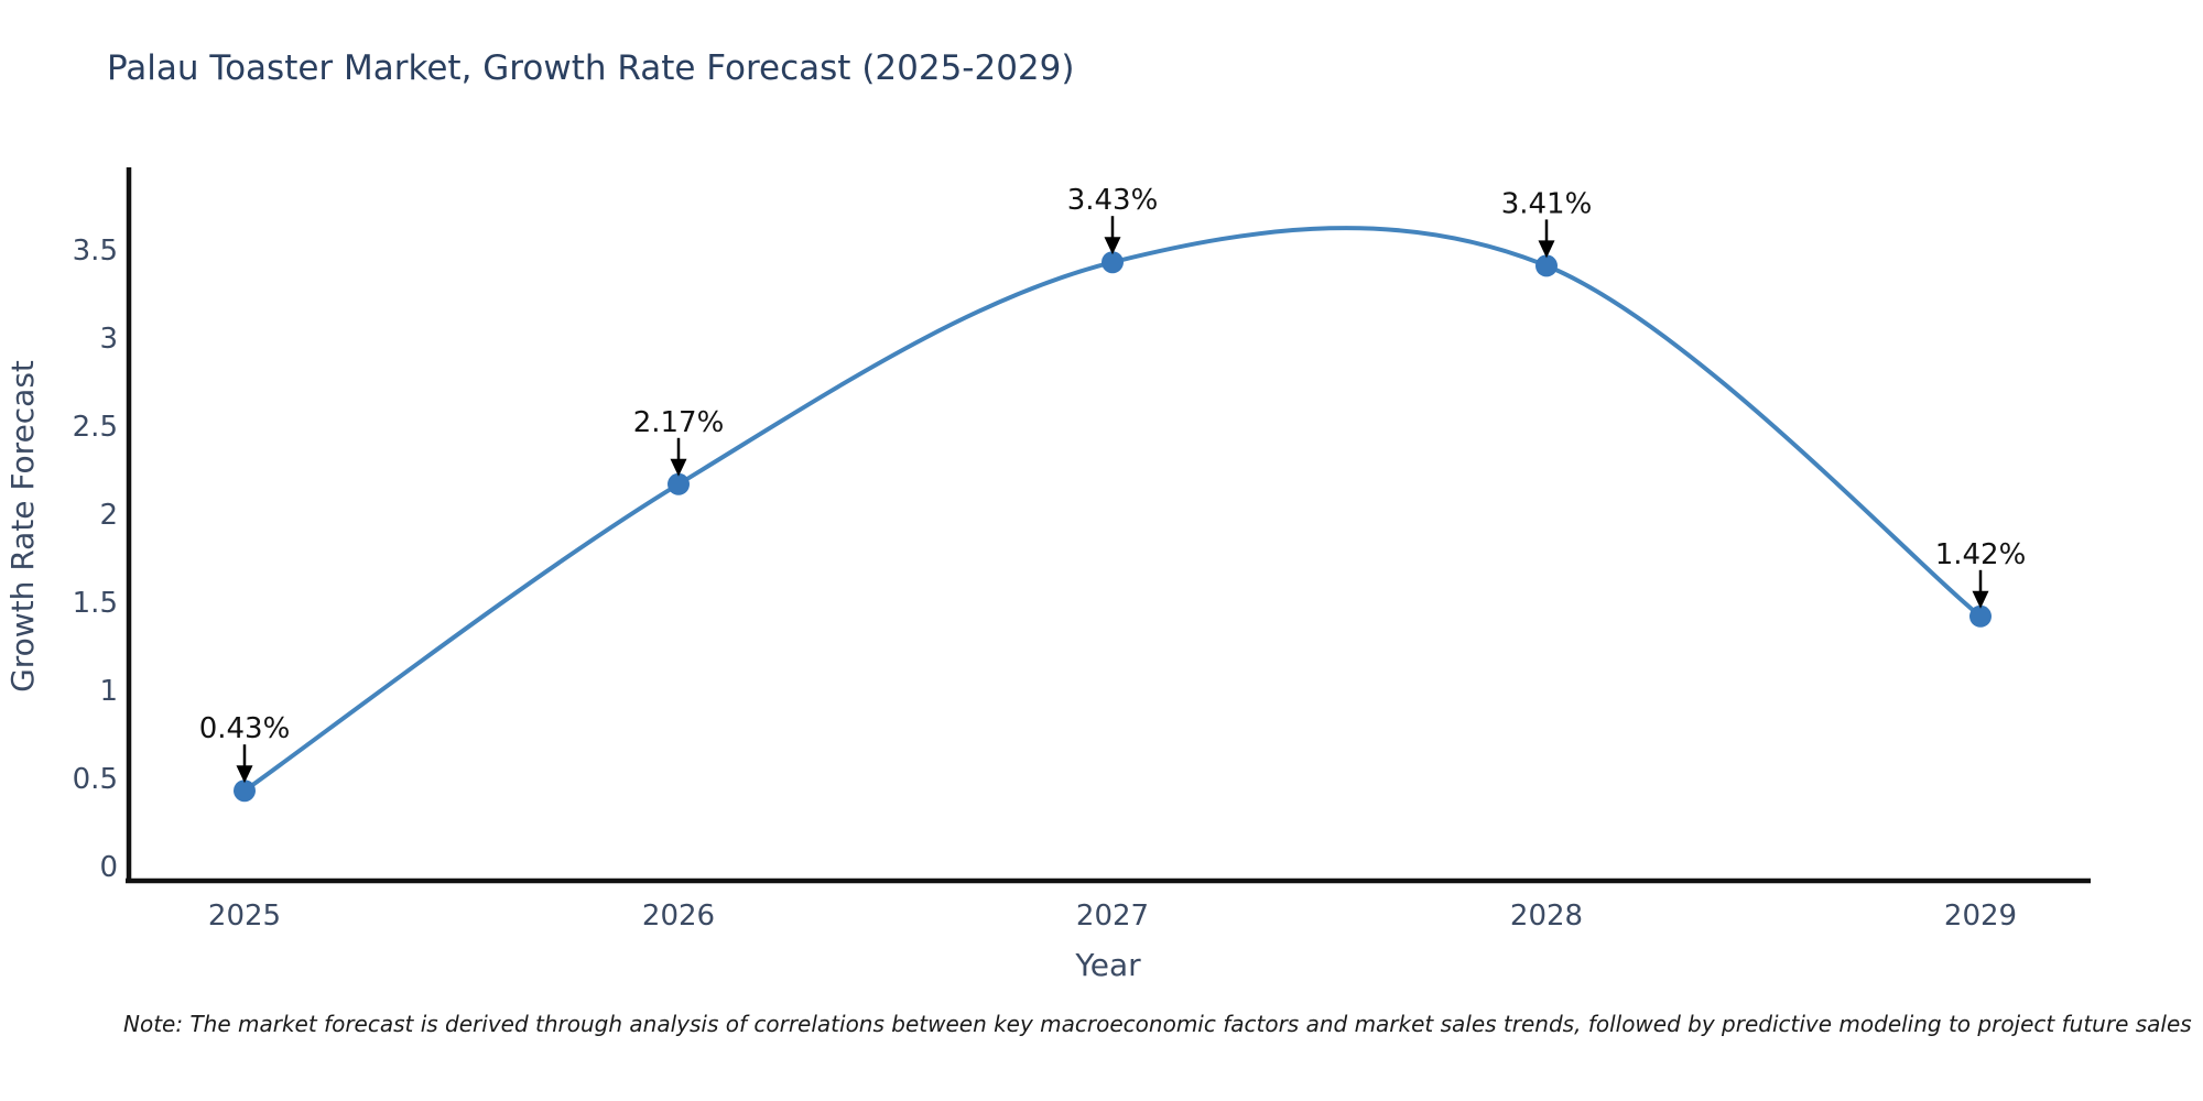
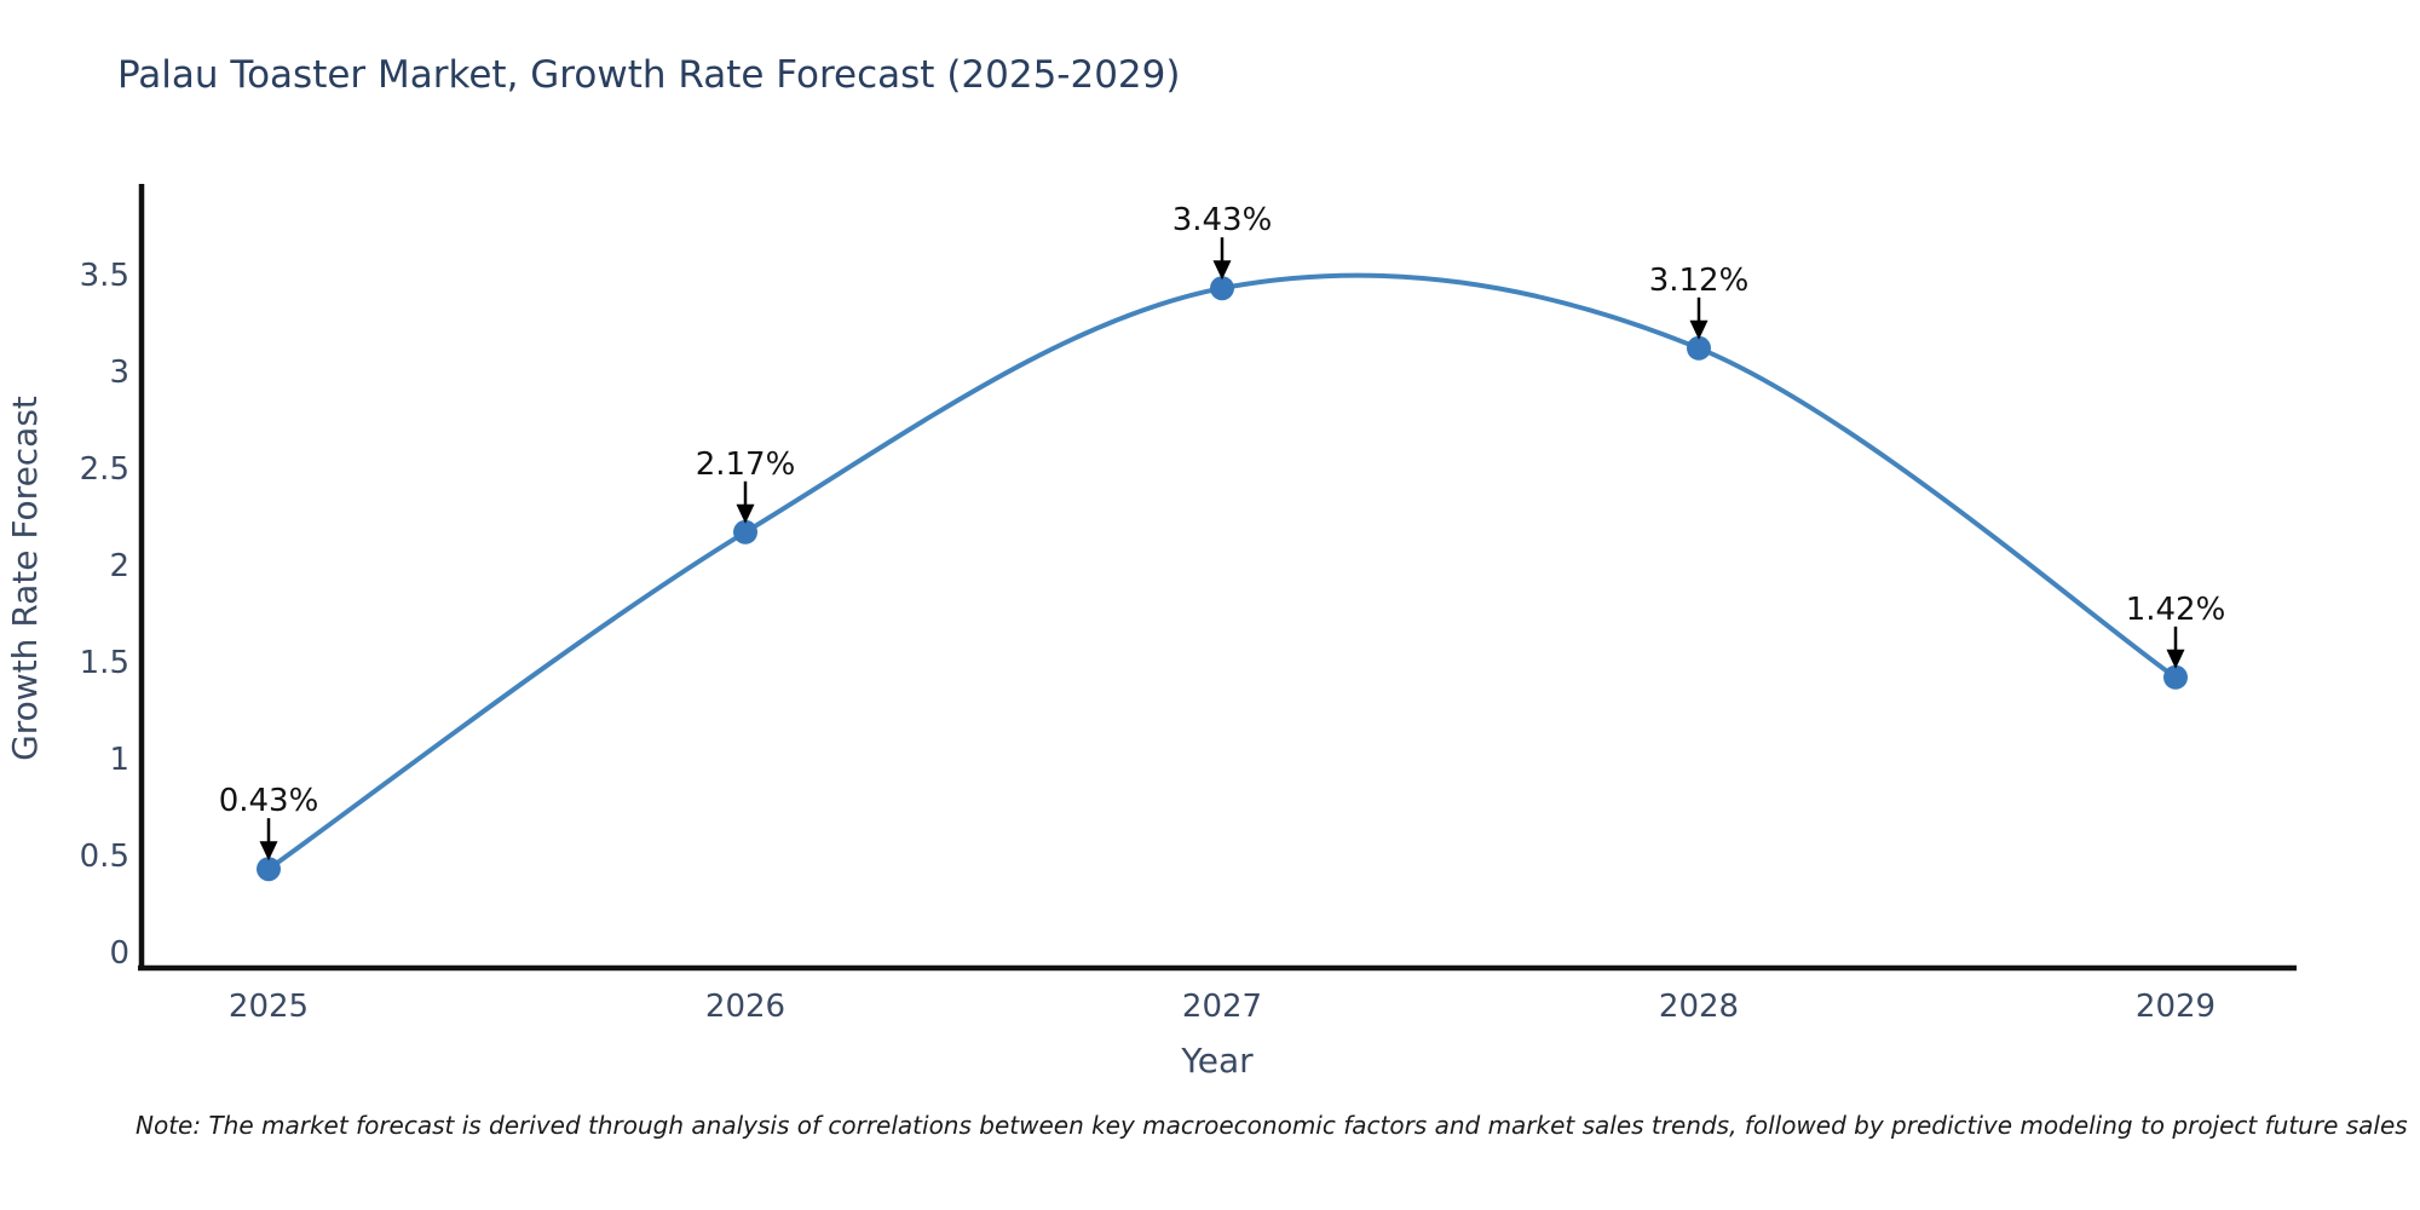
2028: 3.41% -> 3.12%
